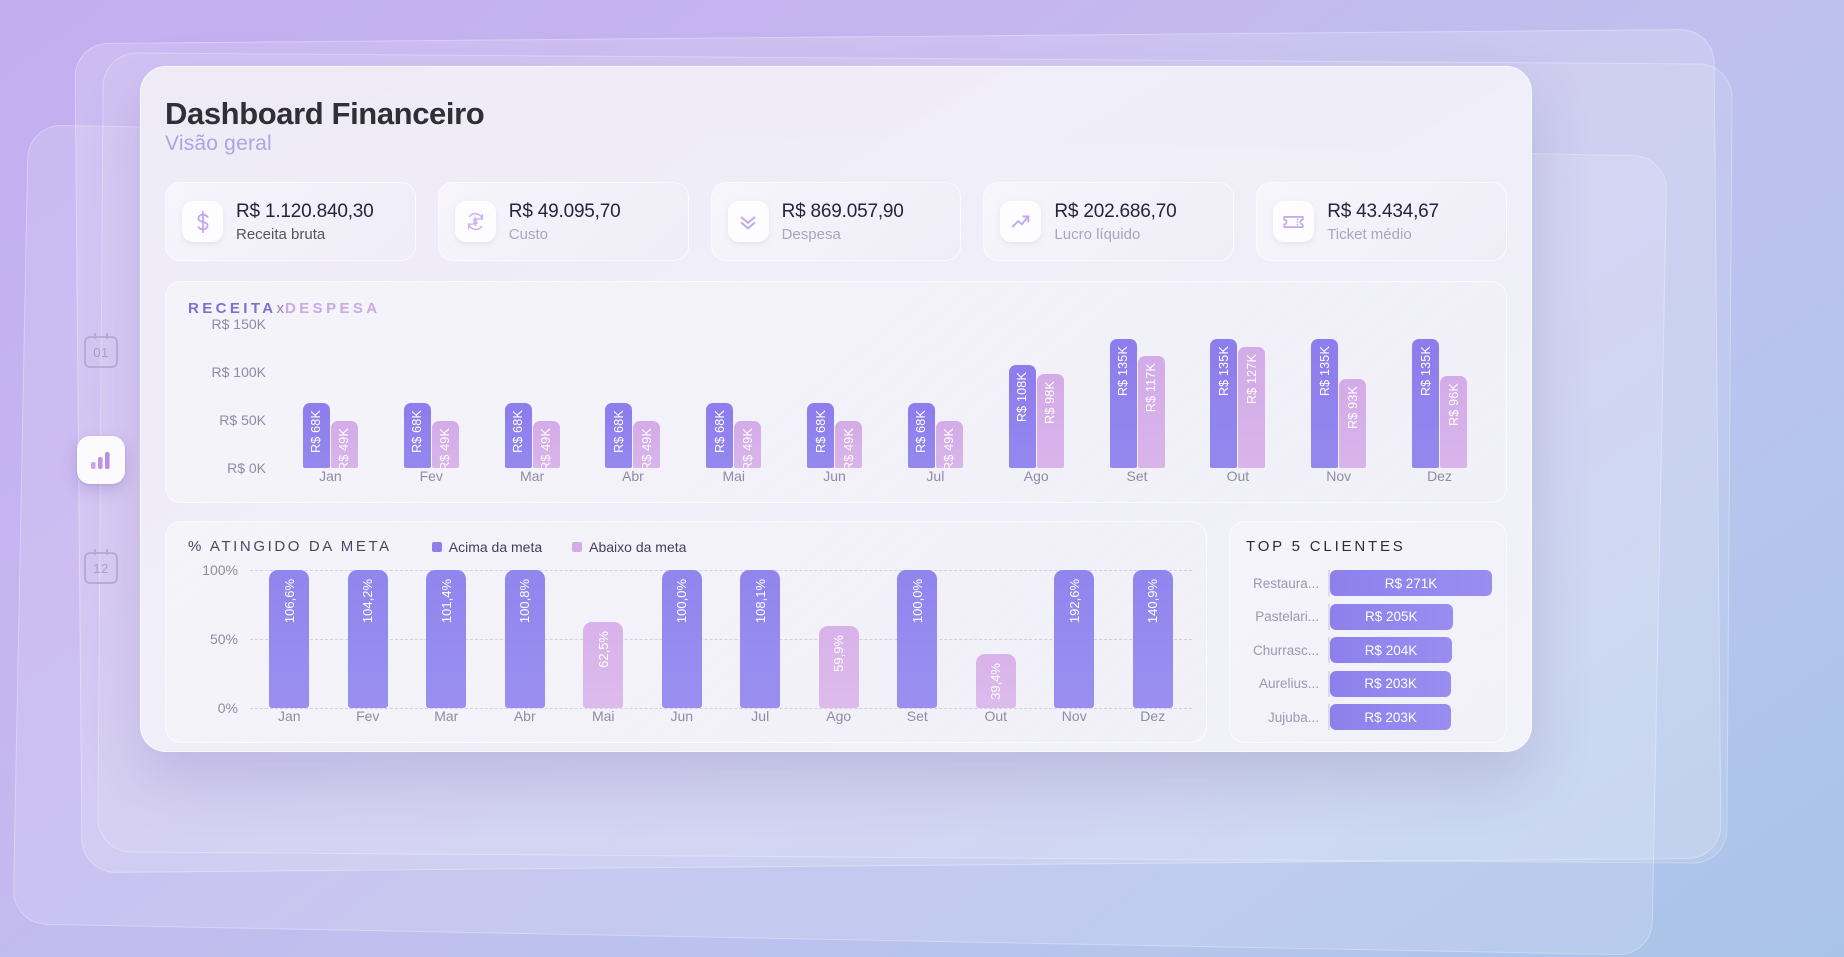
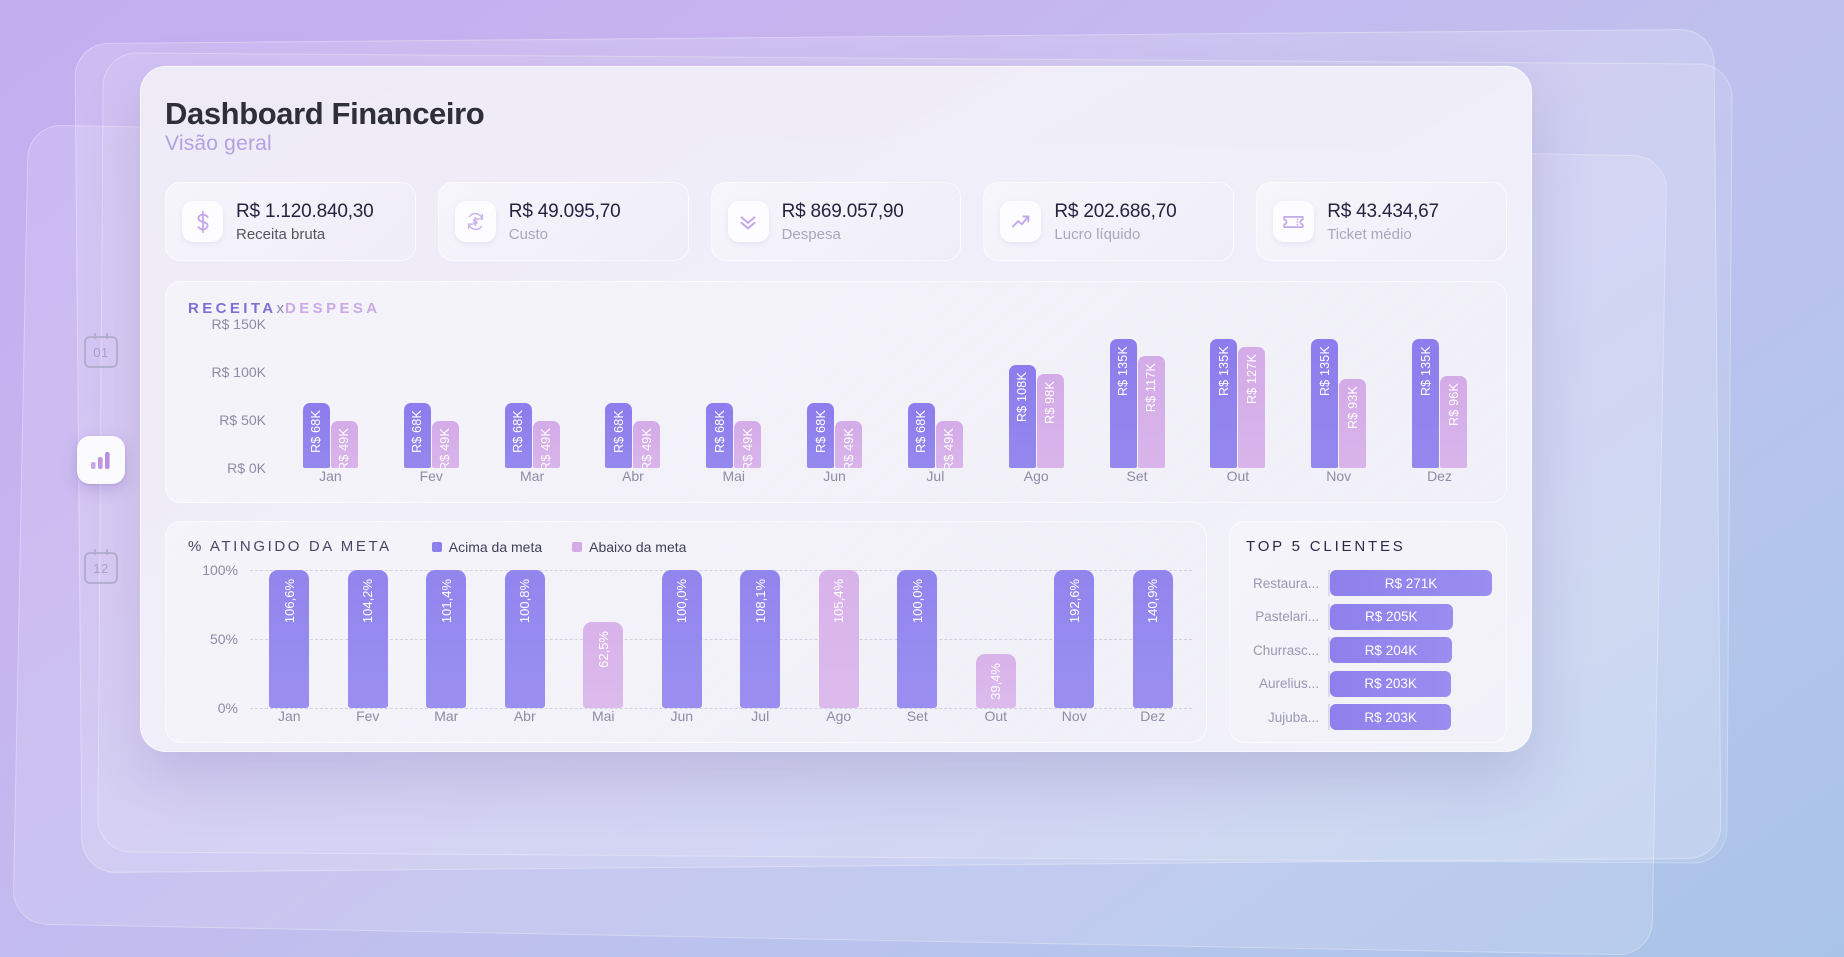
% ATINGIDO DA META/Ago: 59,9% -> 105,4%
